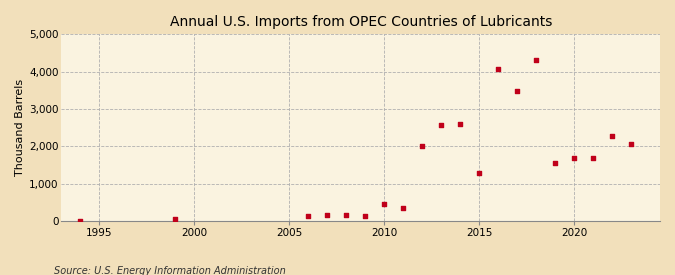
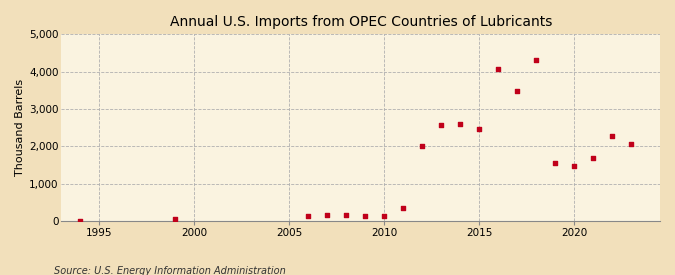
2010: 450 -> 130
2015: 1,300 -> 2,470
2020: 1,700 -> 1,470
